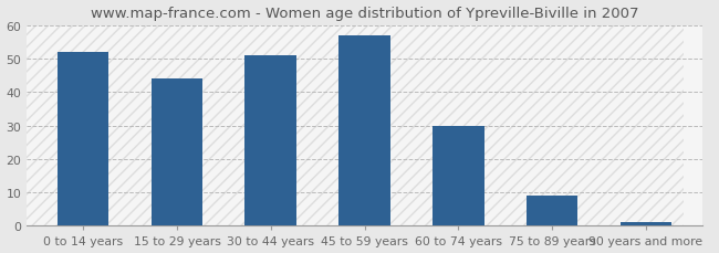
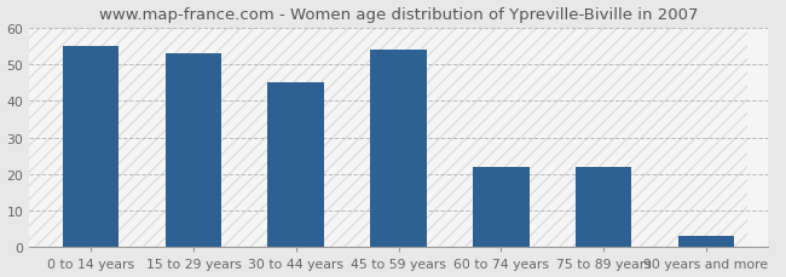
0 to 14 years: 52 -> 55
15 to 29 years: 44 -> 53
30 to 44 years: 51 -> 45
45 to 59 years: 57 -> 54
60 to 74 years: 30 -> 22
75 to 89 years: 9 -> 22
90 years and more: 1 -> 3
